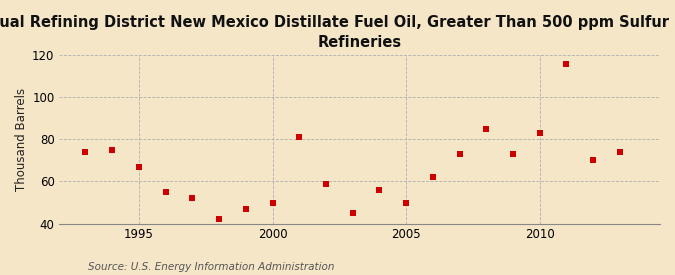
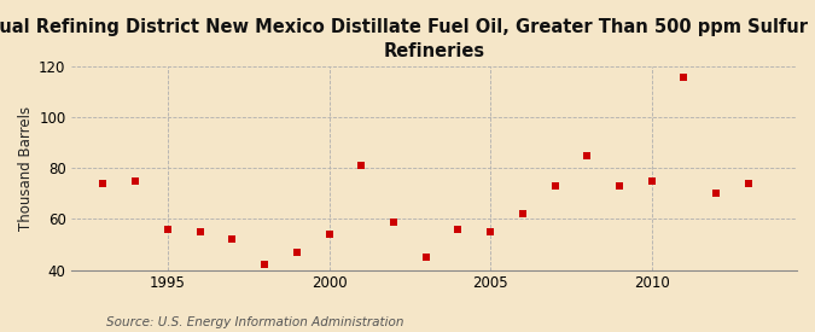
1995: 67 -> 56
2000: 50 -> 54
2005: 50 -> 55
2010: 83 -> 75
